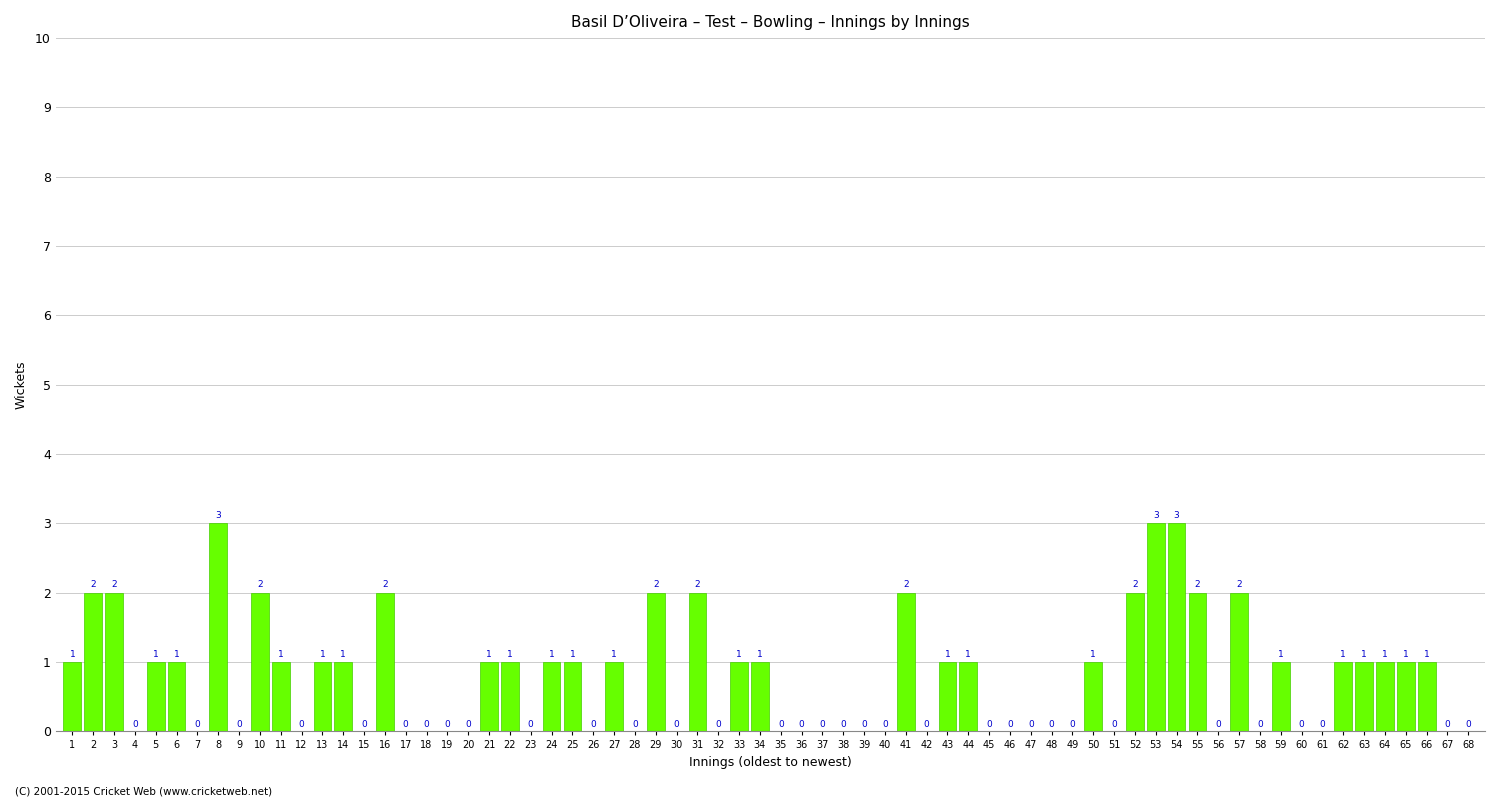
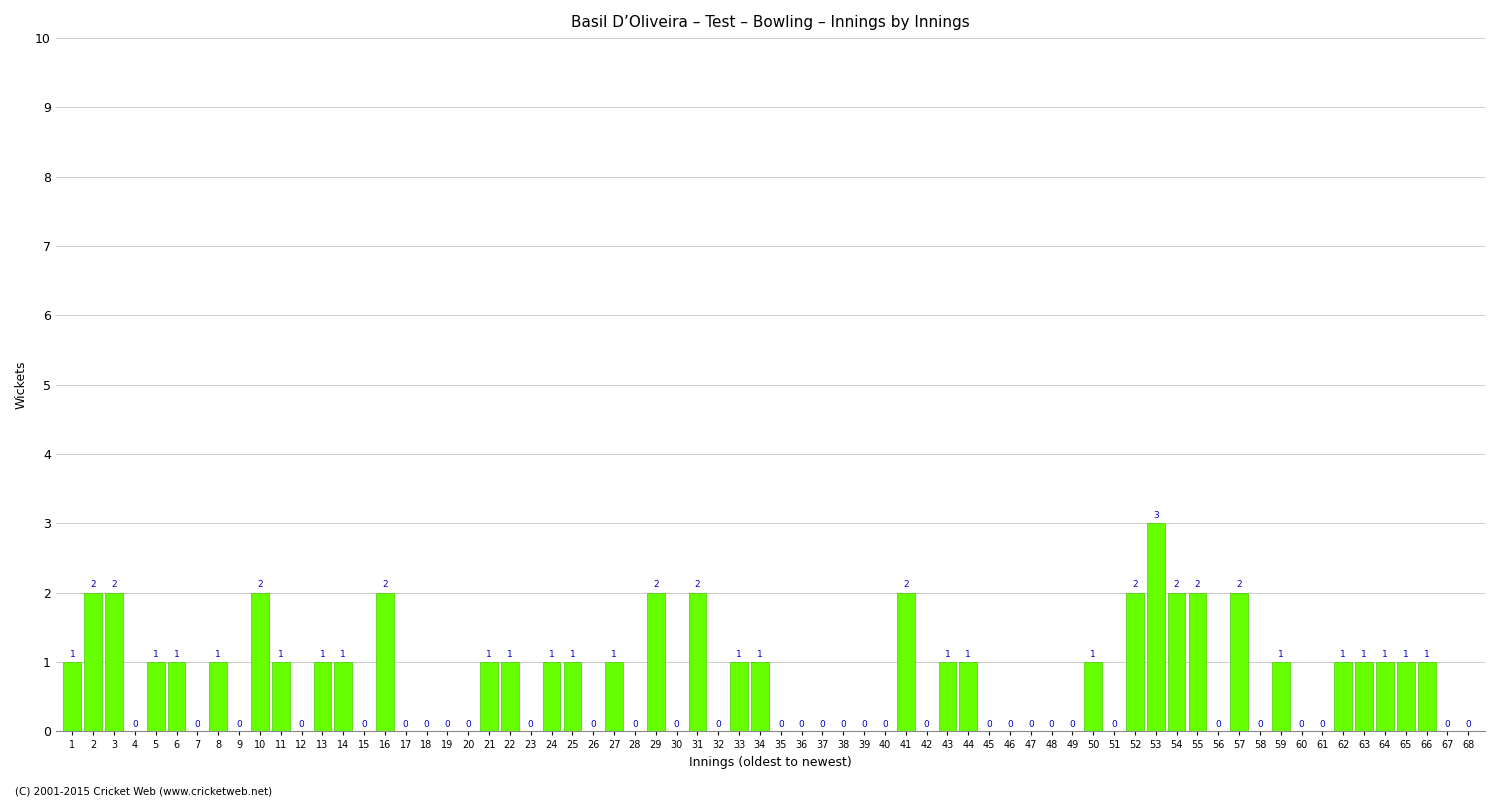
8: 3 -> 1
54: 3 -> 2
